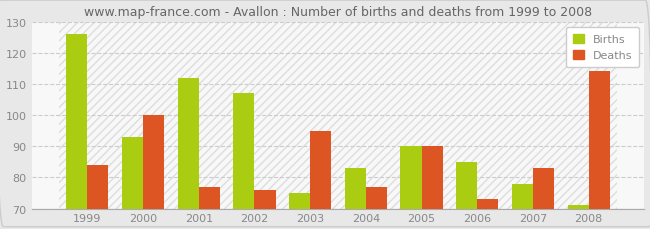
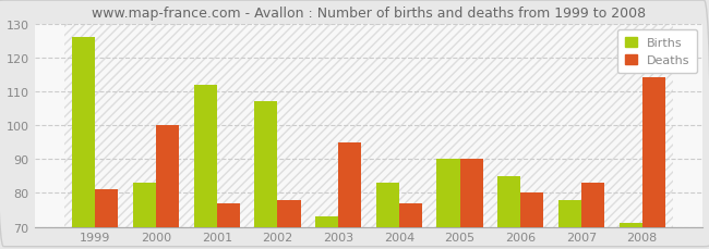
Deaths/1999: 84 -> 81
Births/2000: 93 -> 83
Deaths/2002: 76 -> 78
Births/2003: 75 -> 73
Deaths/2006: 73 -> 80
